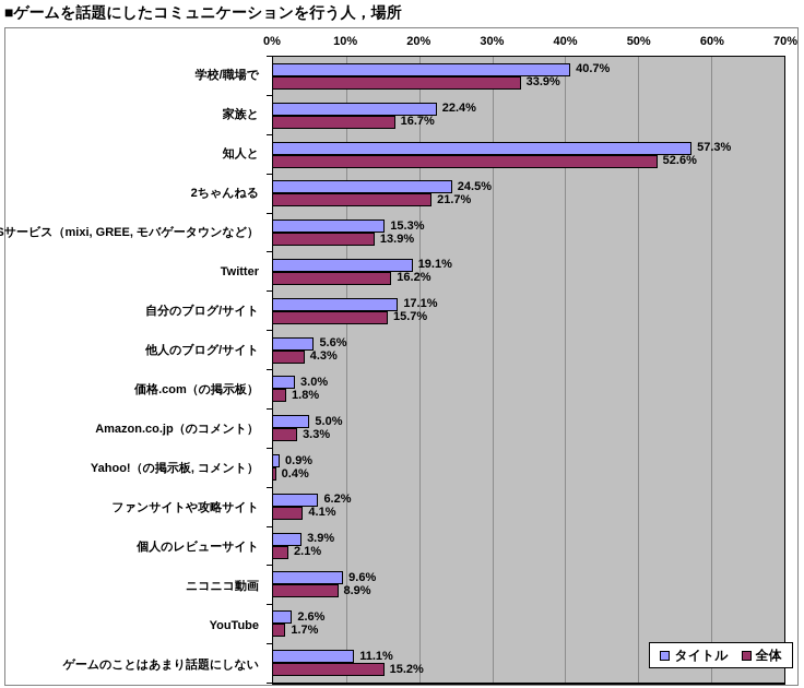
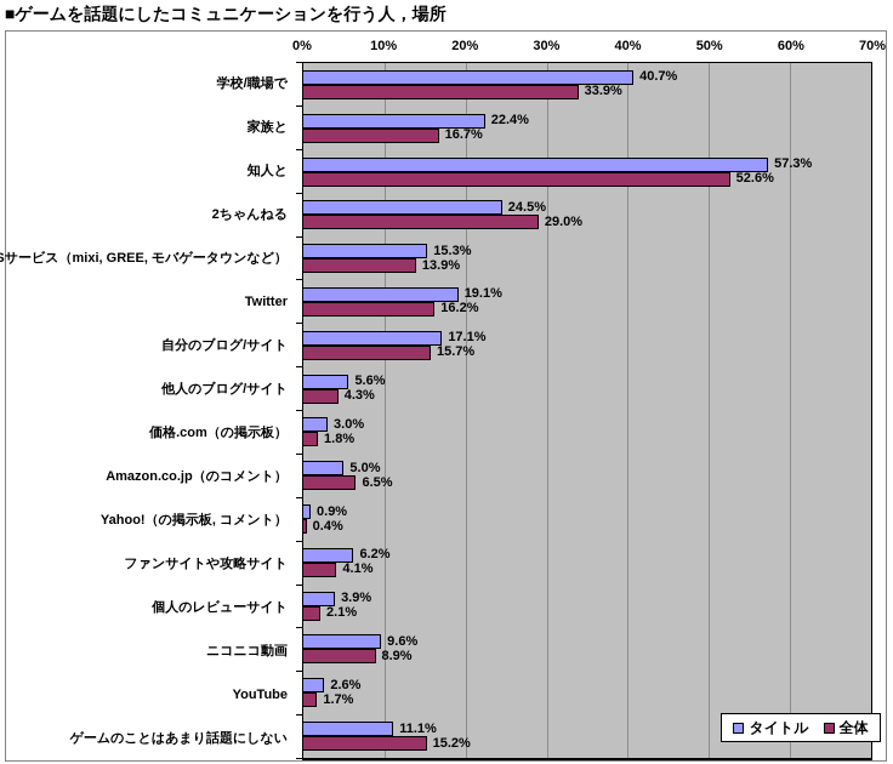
全体/2ちゃんねる: 21.7% -> 29.0%
全体/Amazon.co.jp（のコメント）: 3.3% -> 6.5%
